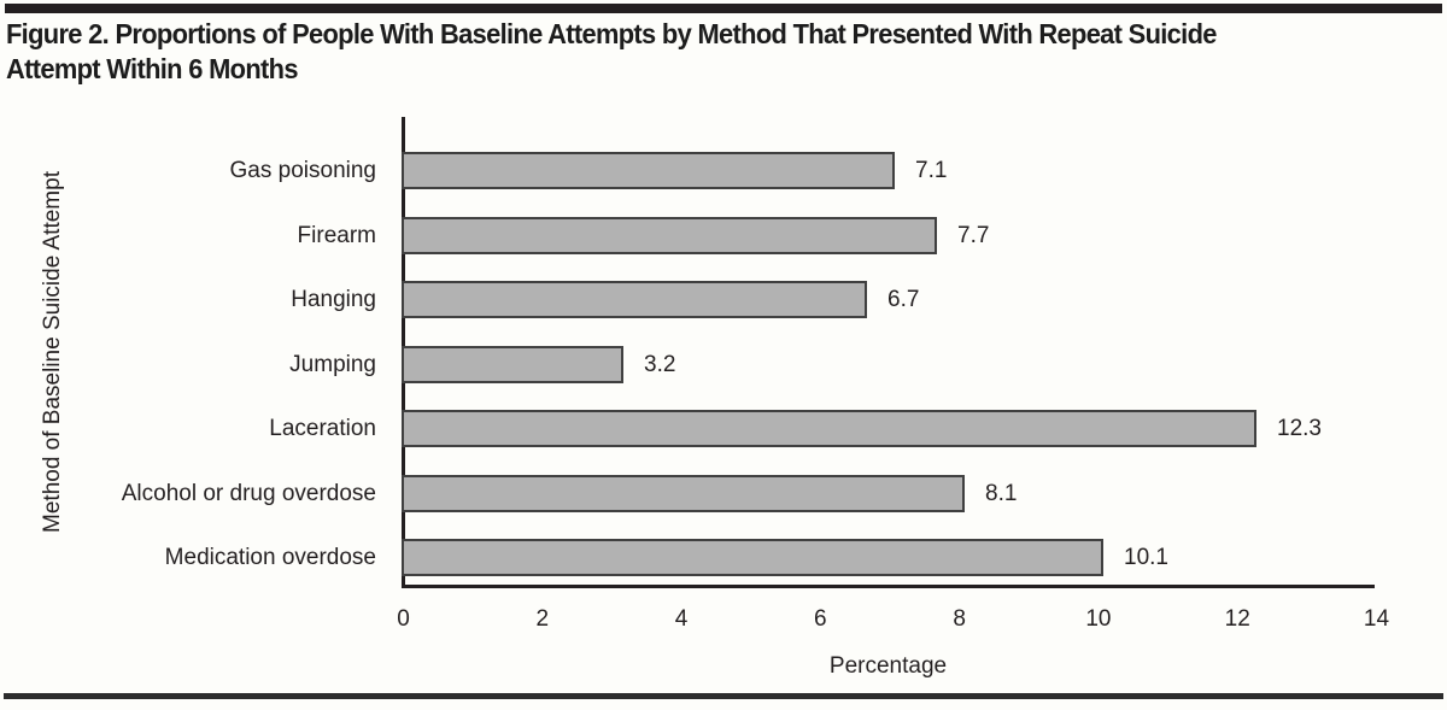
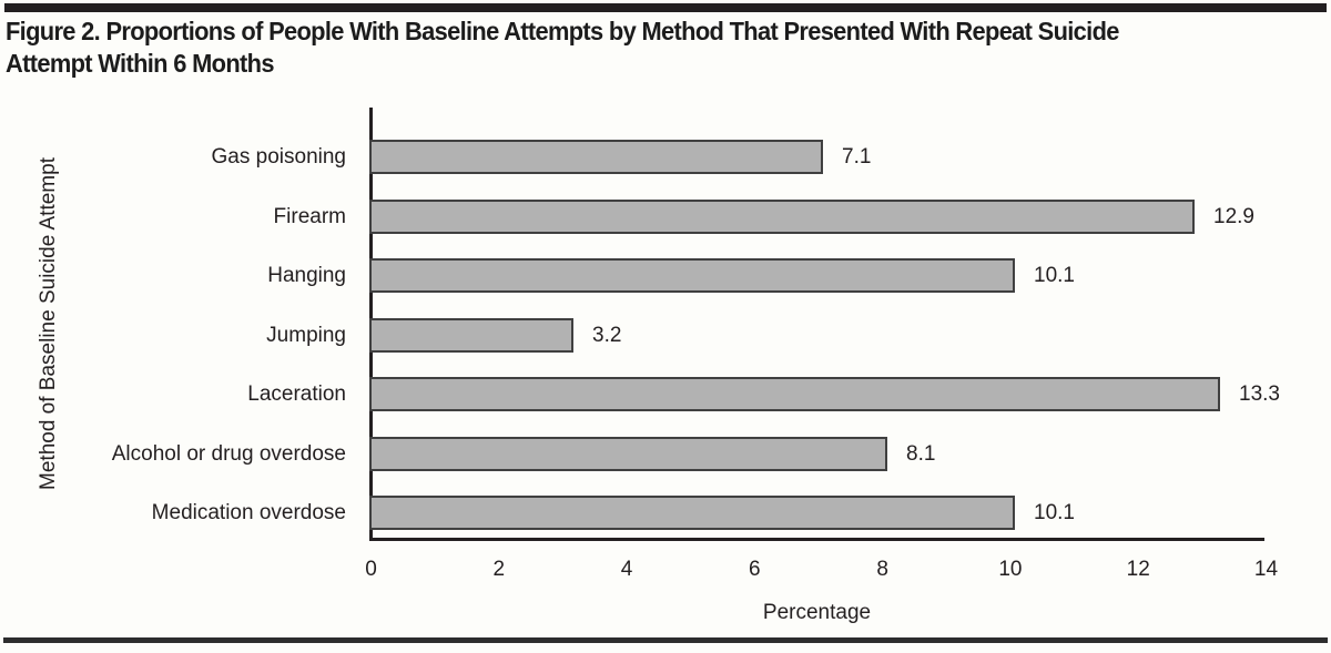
Firearm: 7.7 -> 12.9
Hanging: 6.7 -> 10.1
Laceration: 12.3 -> 13.3
